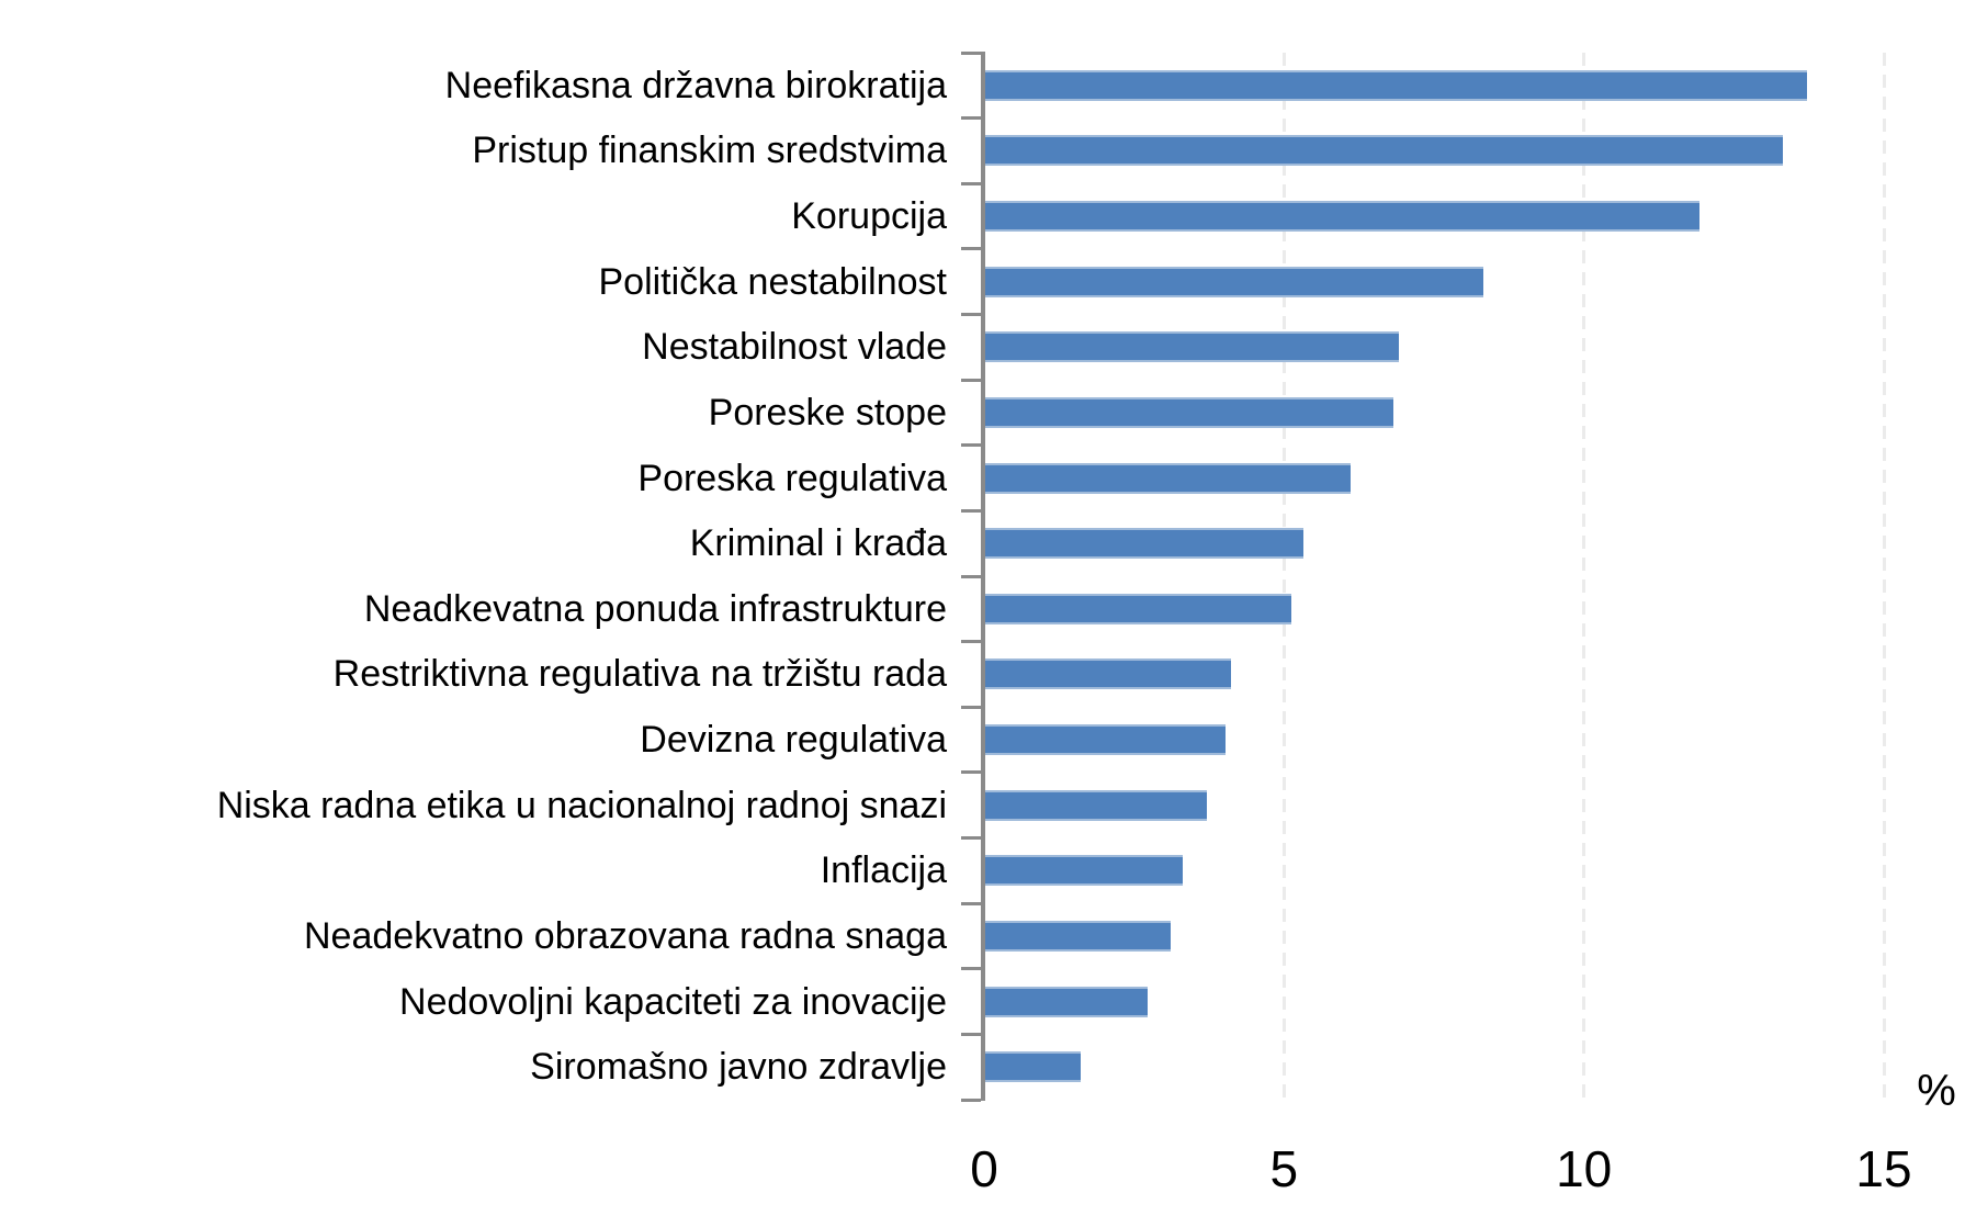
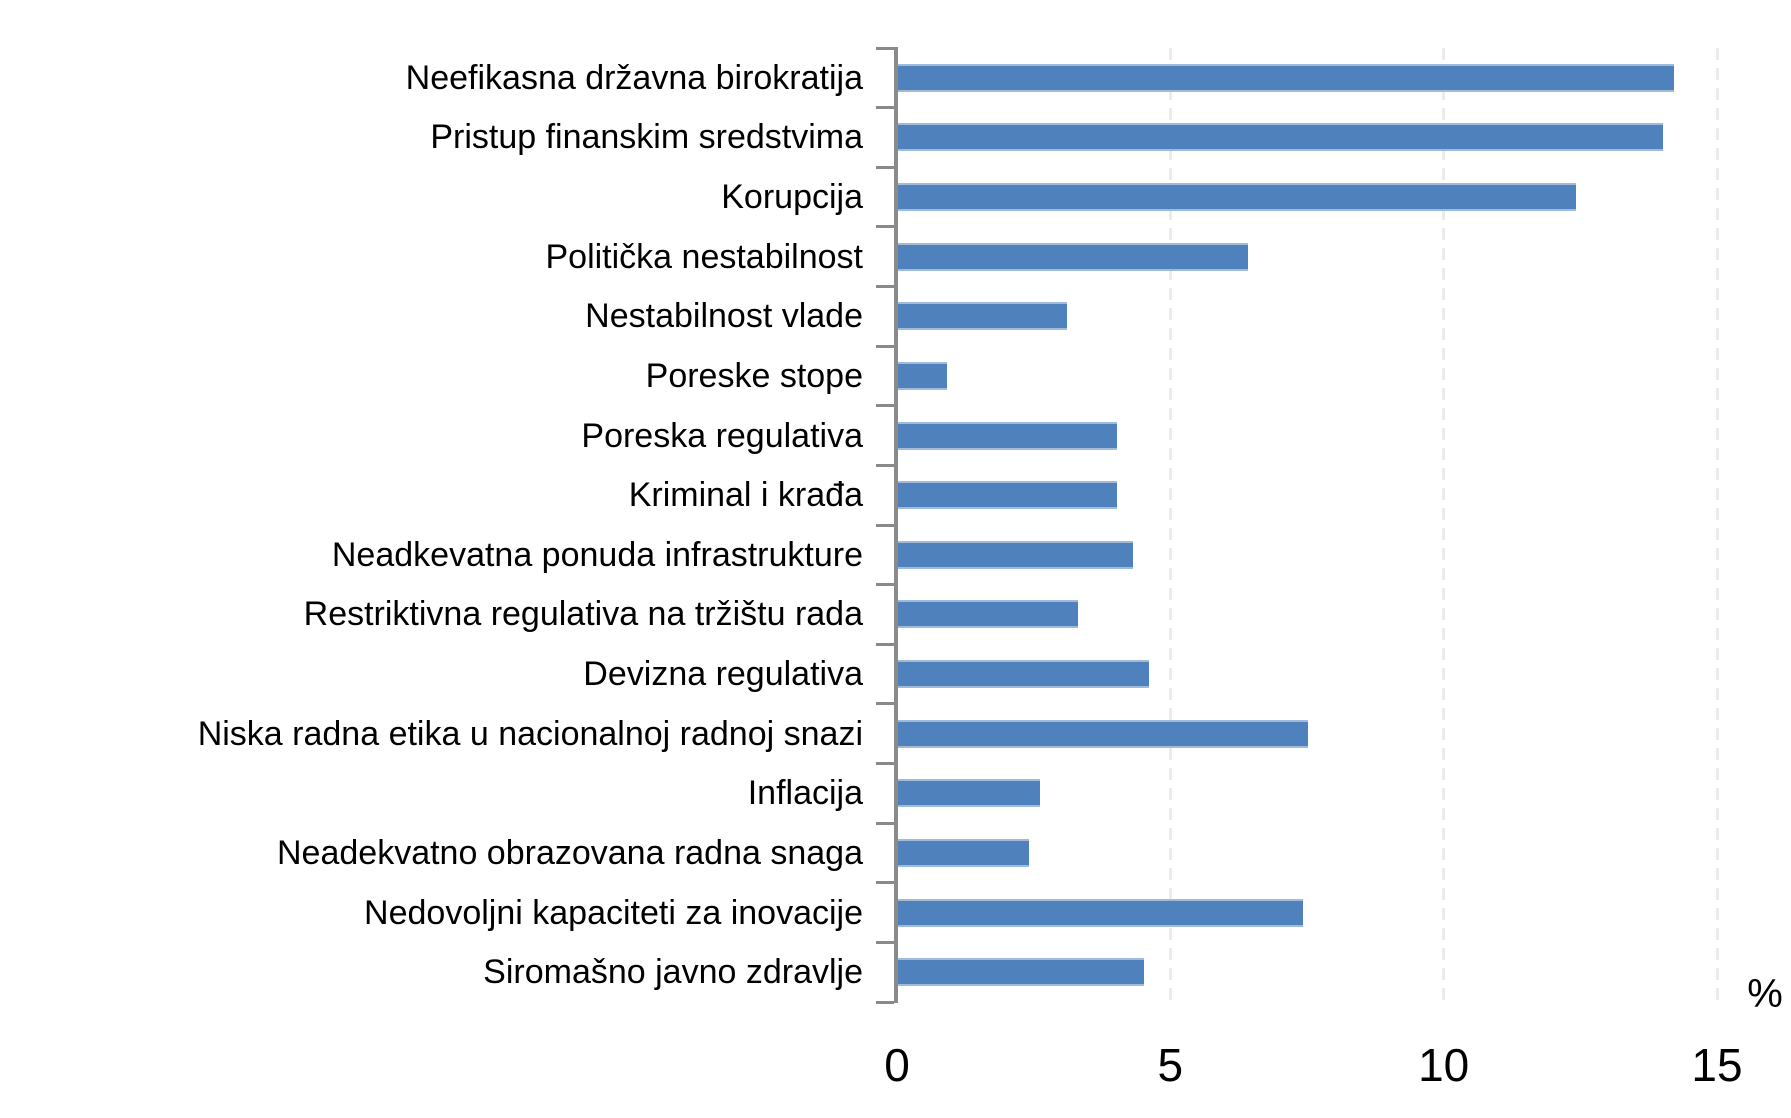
Neefikasna državna birokratija: 13.7 -> 14.2
Pristup finanskim sredstvima: 13.3 -> 14.0
Korupcija: 11.9 -> 12.4
Politička nestabilnost: 8.3 -> 6.4
Nestabilnost vlade: 6.9 -> 3.1
Poreske stope: 6.8 -> 0.9
Poreska regulativa: 6.1 -> 4.0
Kriminal i krađa: 5.3 -> 4.0
Neadkevatna ponuda infrastrukture: 5.1 -> 4.3
Restriktivna regulativa na tržištu rada: 4.1 -> 3.3
Devizna regulativa: 4.0 -> 4.6
Niska radna etika u nacionalnoj radnoj snazi: 3.7 -> 7.5
Inflacija: 3.3 -> 2.6
Neadekvatno obrazovana radna snaga: 3.1 -> 2.4
Nedovoljni kapaciteti za inovacije: 2.7 -> 7.4
Siromašno javno zdravlje: 1.6 -> 4.5
